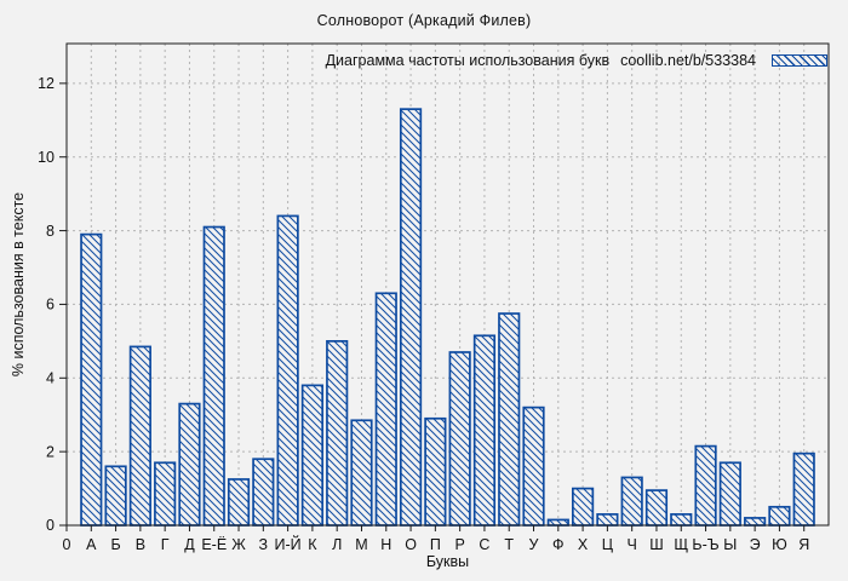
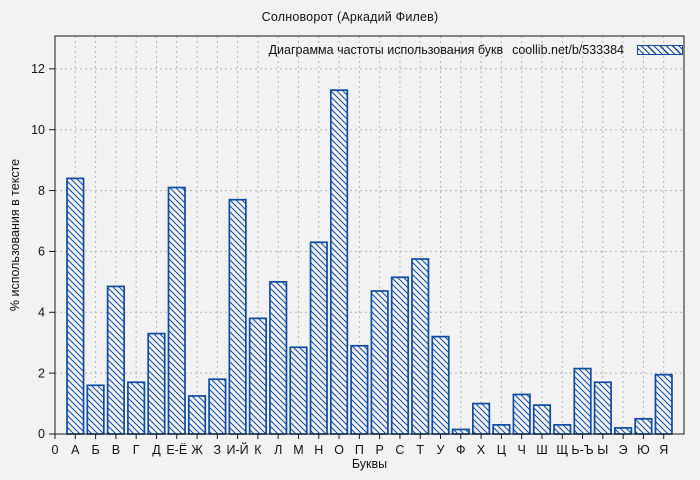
А: 7.9 -> 8.4
И-Й: 8.4 -> 7.7
